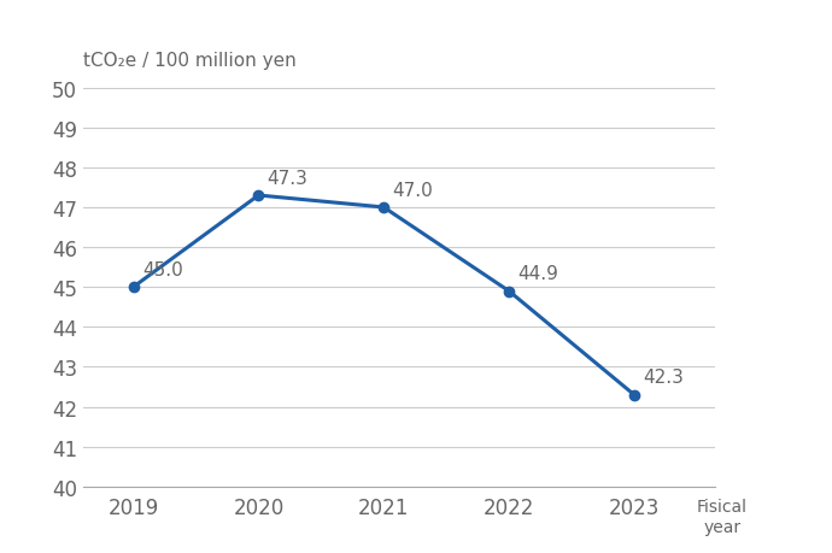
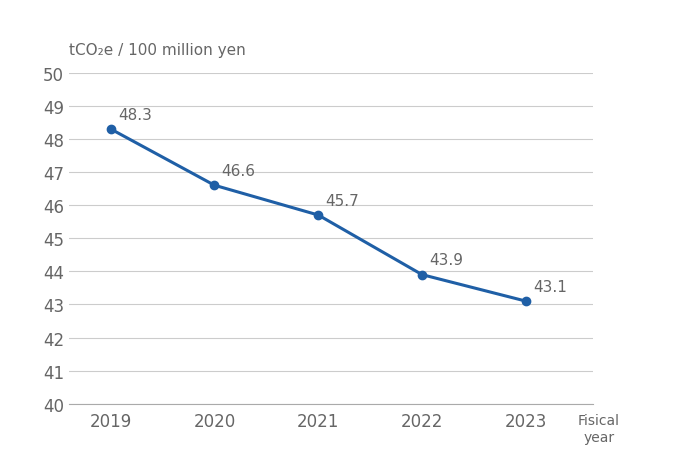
2019: 45.0 -> 48.3
2020: 47.3 -> 46.6
2021: 47.0 -> 45.7
2022: 44.9 -> 43.9
2023: 42.3 -> 43.1
